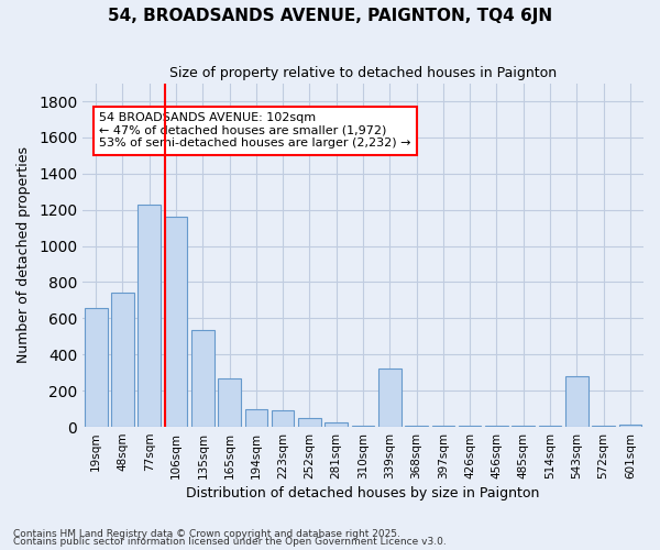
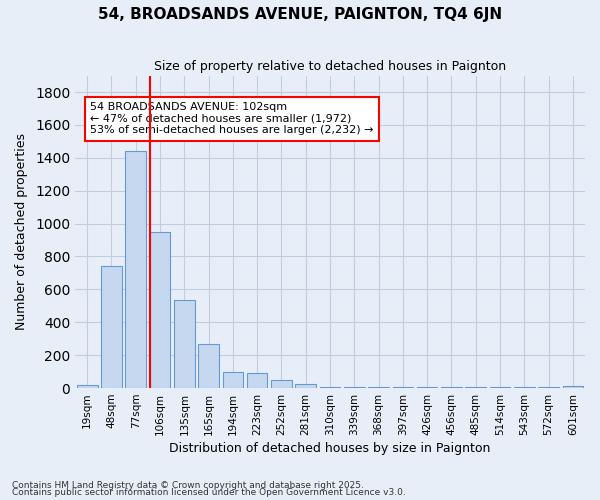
19sqm: 660 -> 20
77sqm: 1230 -> 1440
106sqm: 1160 -> 950
339sqm: 320 -> 0
543sqm: 280 -> 0
